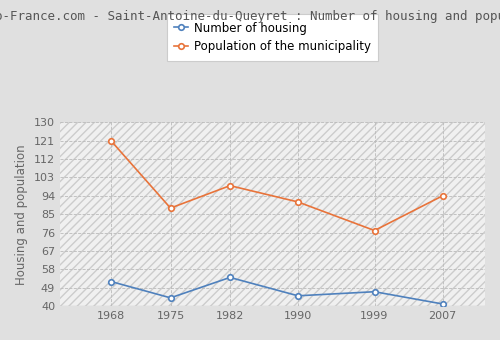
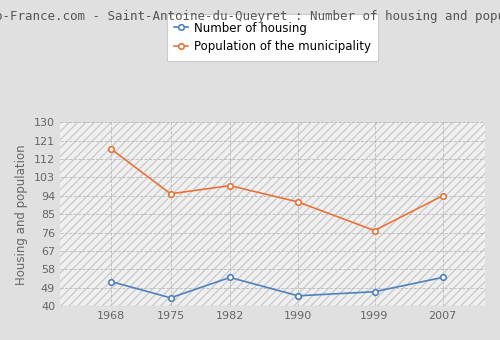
Population of the municipality/1968: 121 -> 117
Population of the municipality/1975: 88 -> 95
Number of housing/2007: 41 -> 54
